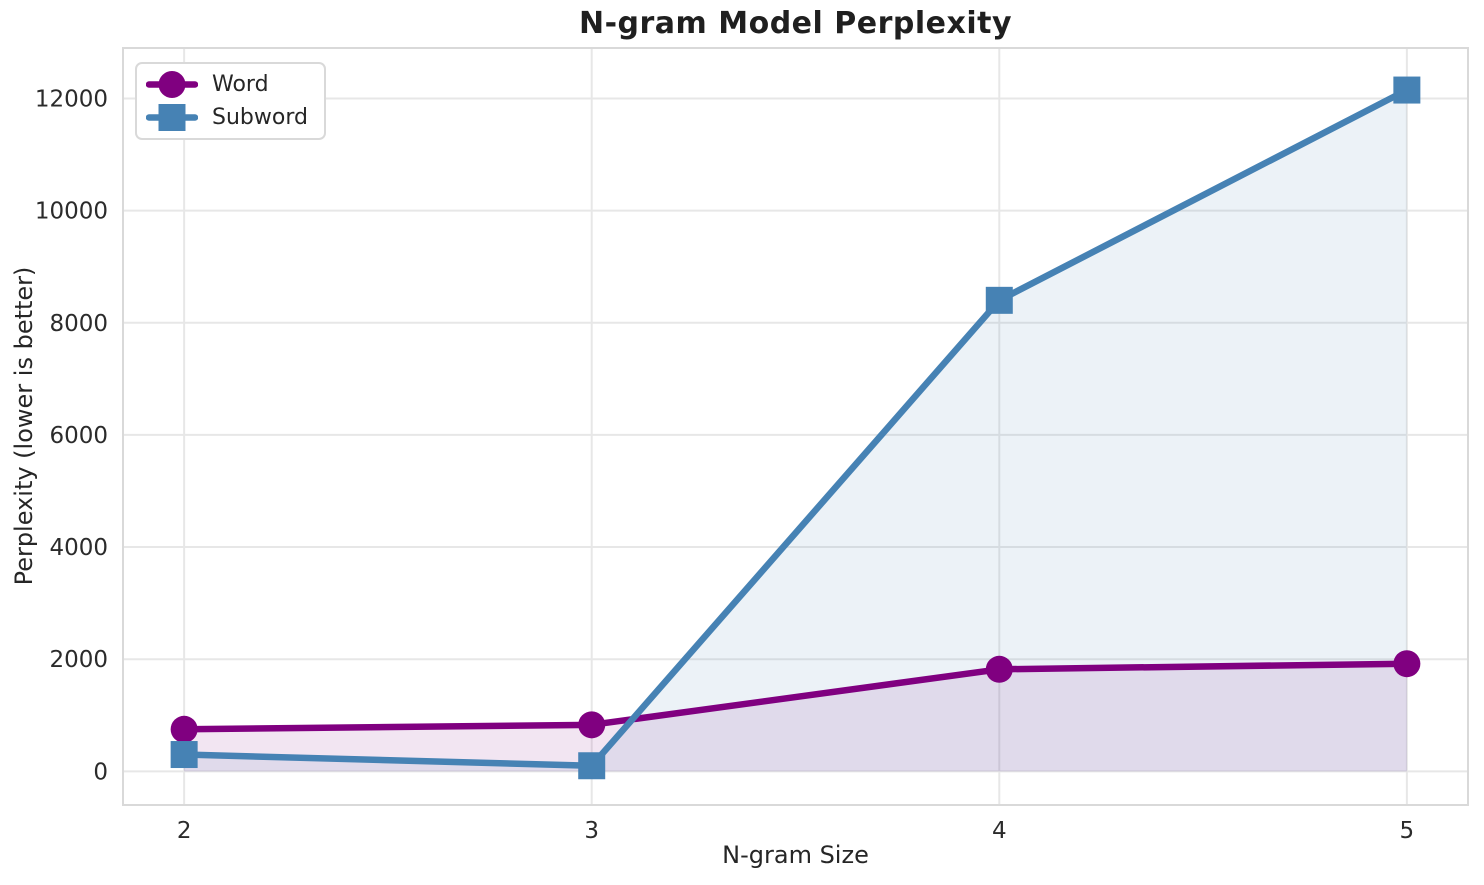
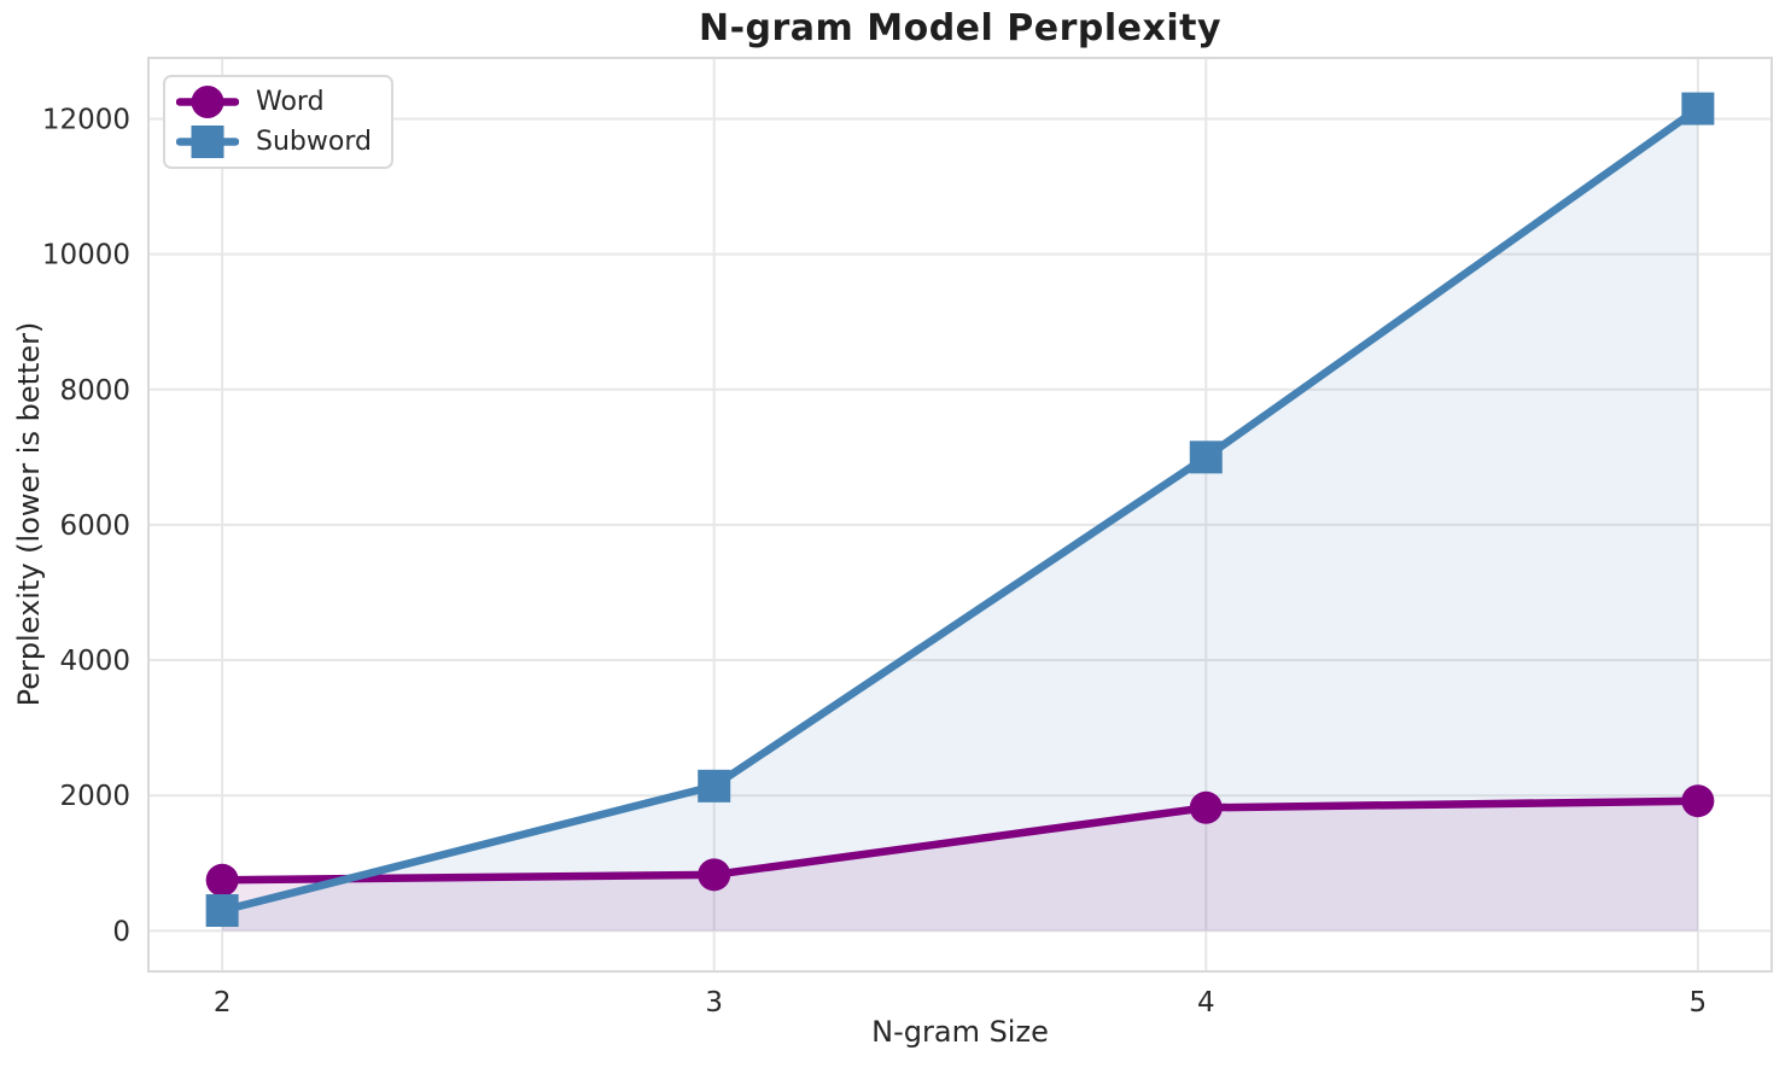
Subword/3: 100 -> 2100
Subword/4: 8400 -> 7000
